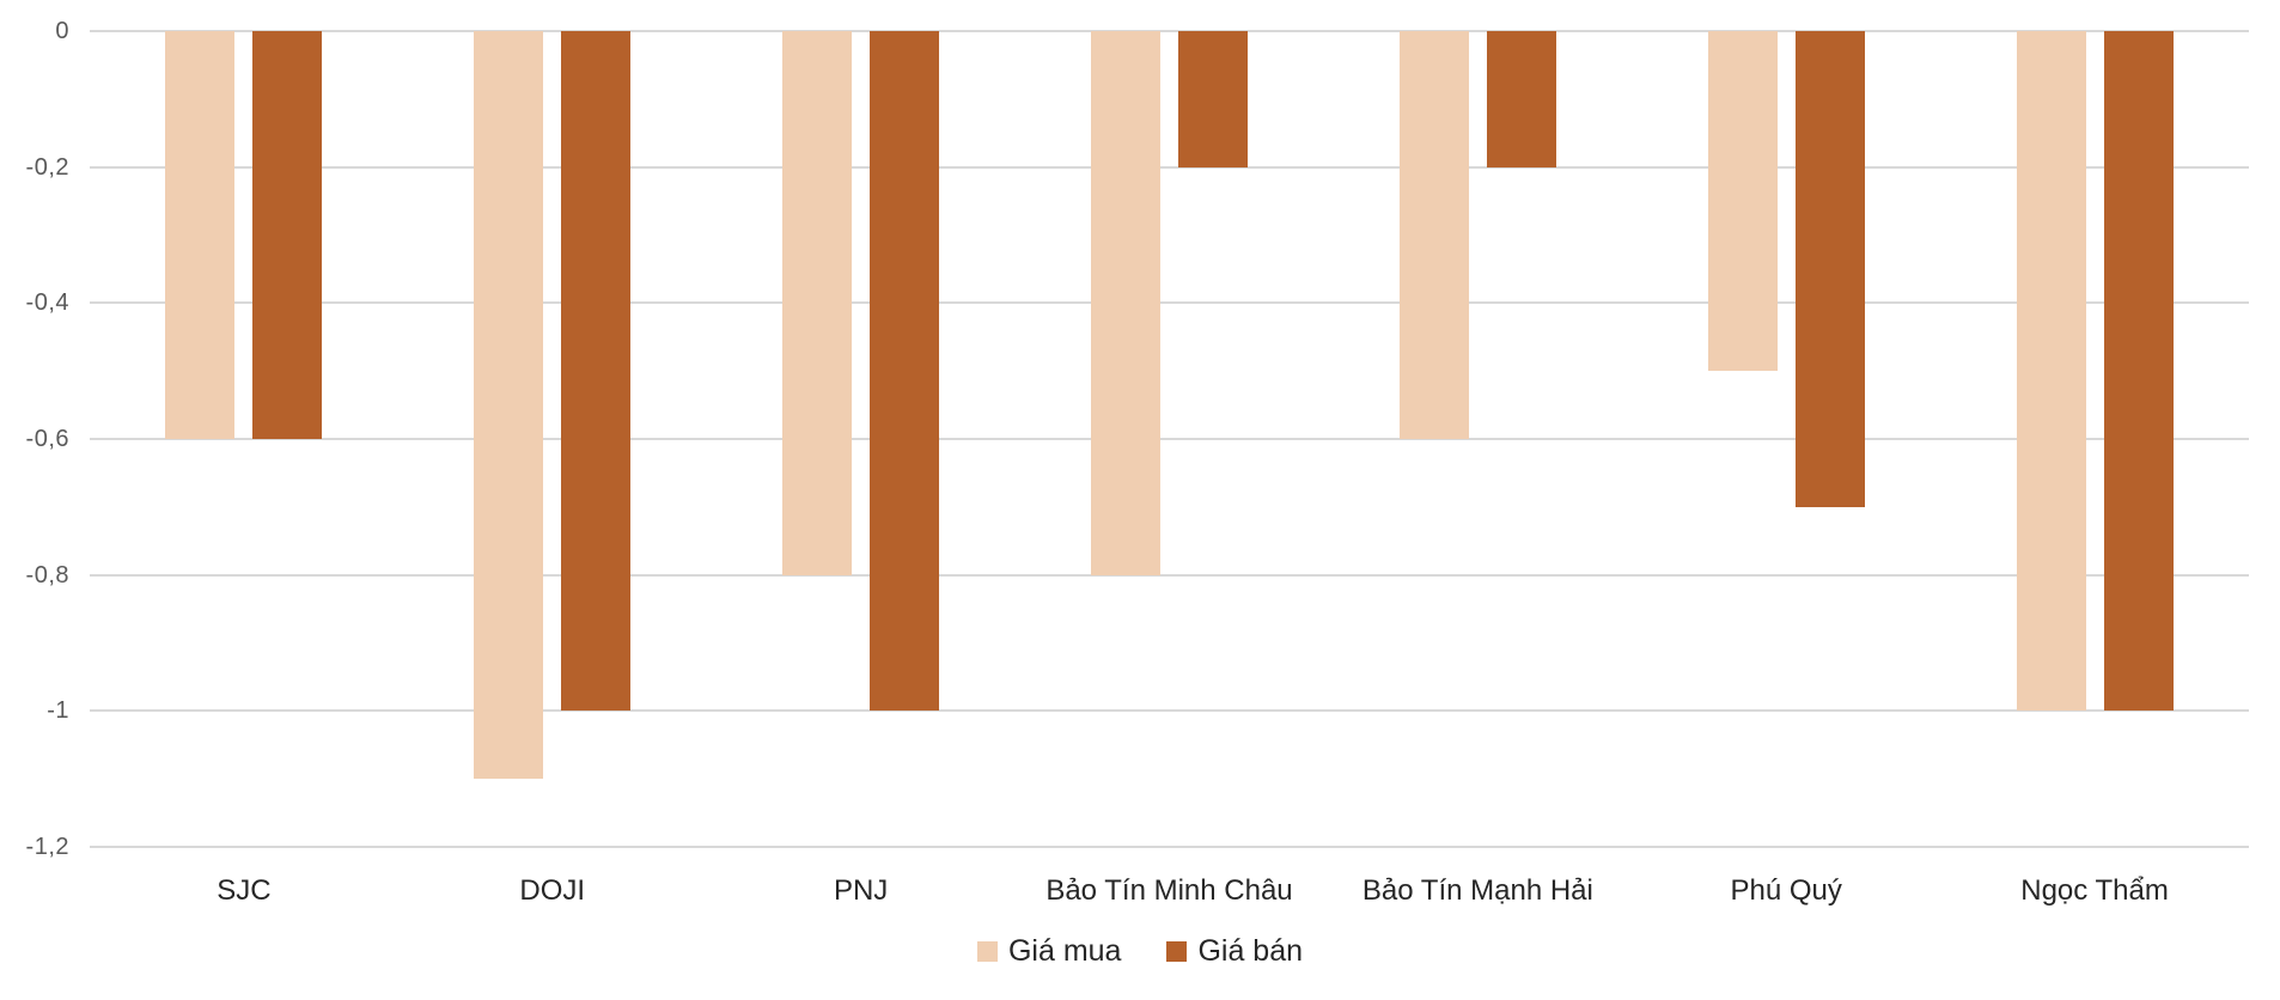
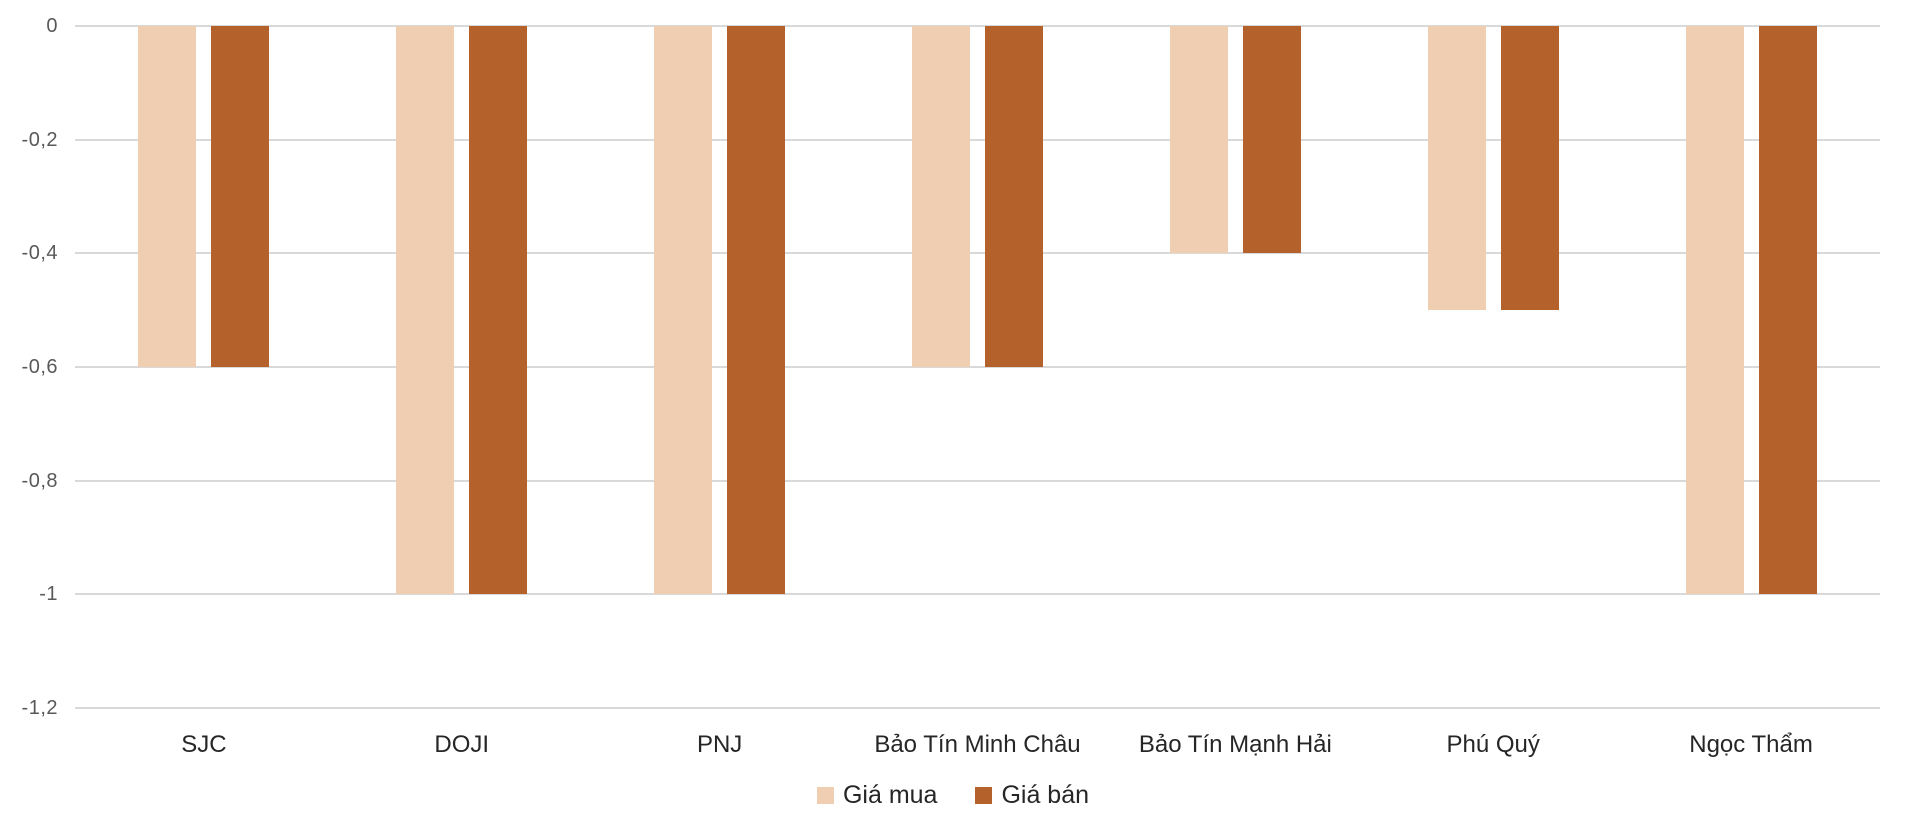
Giá mua/DOJI: -1,1 -> -1,0
Giá mua/PNJ: -0,8 -> -1,0
Giá mua/Bảo Tín Minh Châu: -0,8 -> -0,6
Giá bán/Bảo Tín Minh Châu: -0,2 -> -0,6
Giá mua/Bảo Tín Mạnh Hải: -0,6 -> -0,4
Giá bán/Bảo Tín Mạnh Hải: -0,2 -> -0,4
Giá bán/Phú Quý: -0,7 -> -0,5
